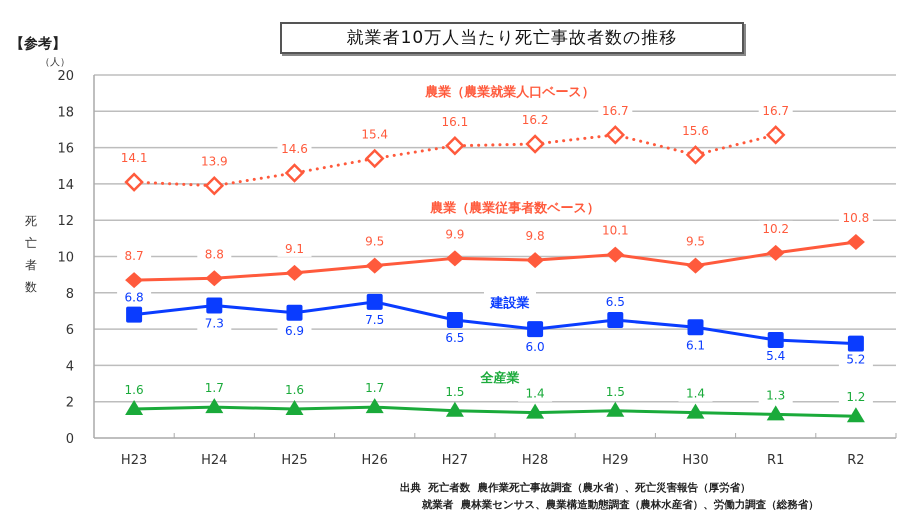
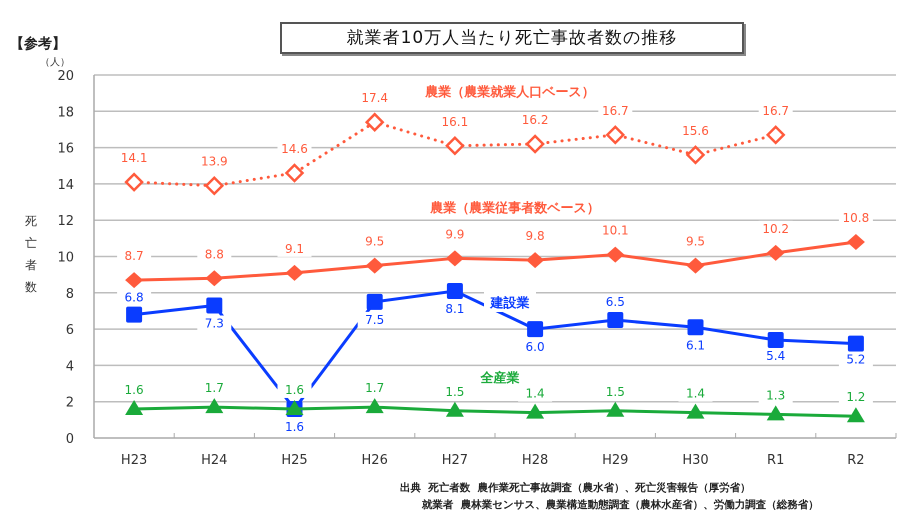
建設業/H25: 6.9 -> 1.6
農業（農業就業人口ベース）/H26: 15.4 -> 17.4
建設業/H27: 6.5 -> 8.1
